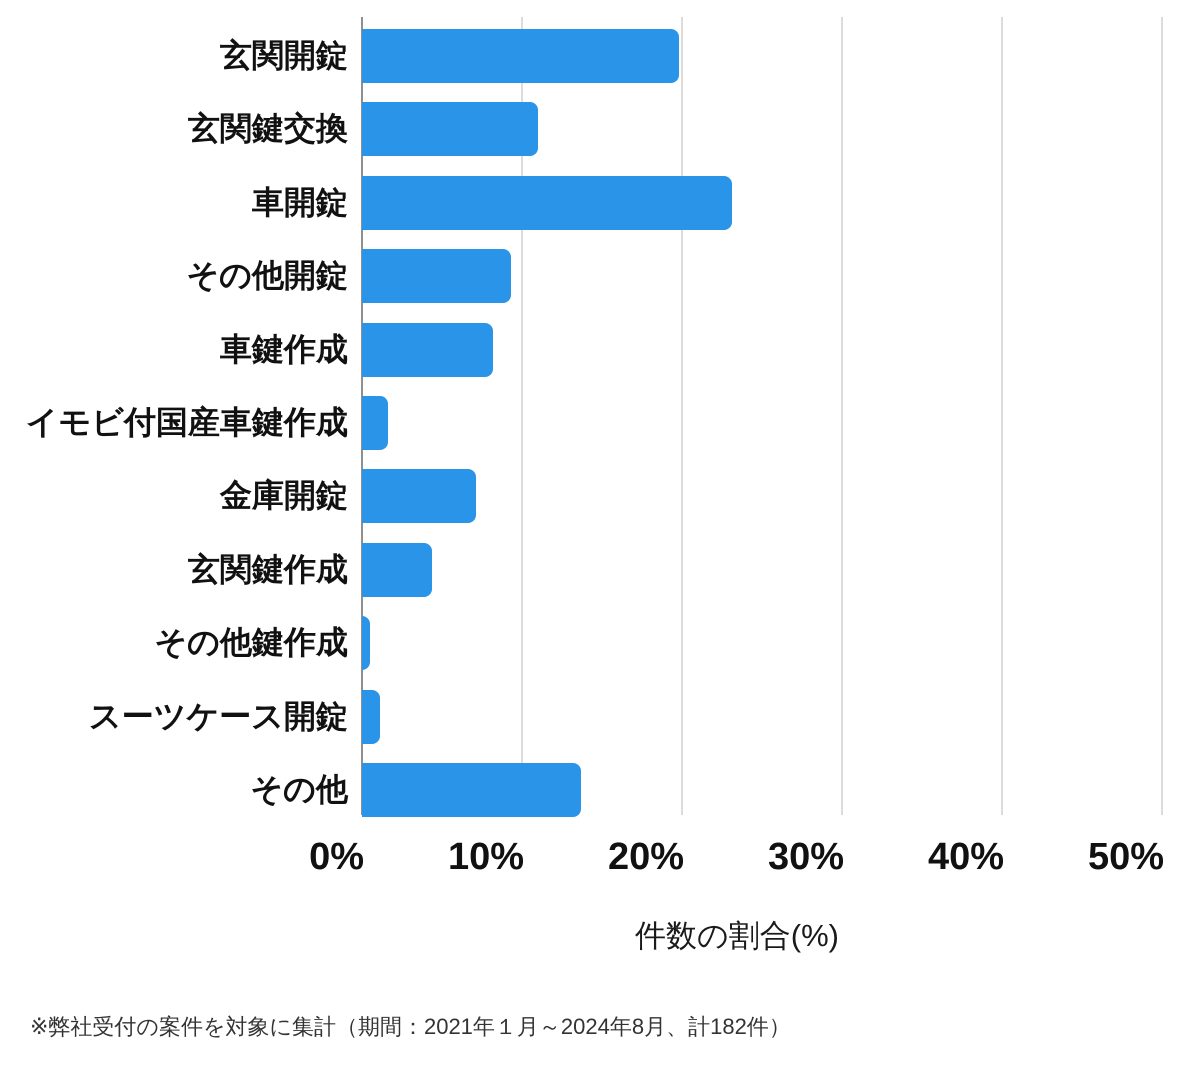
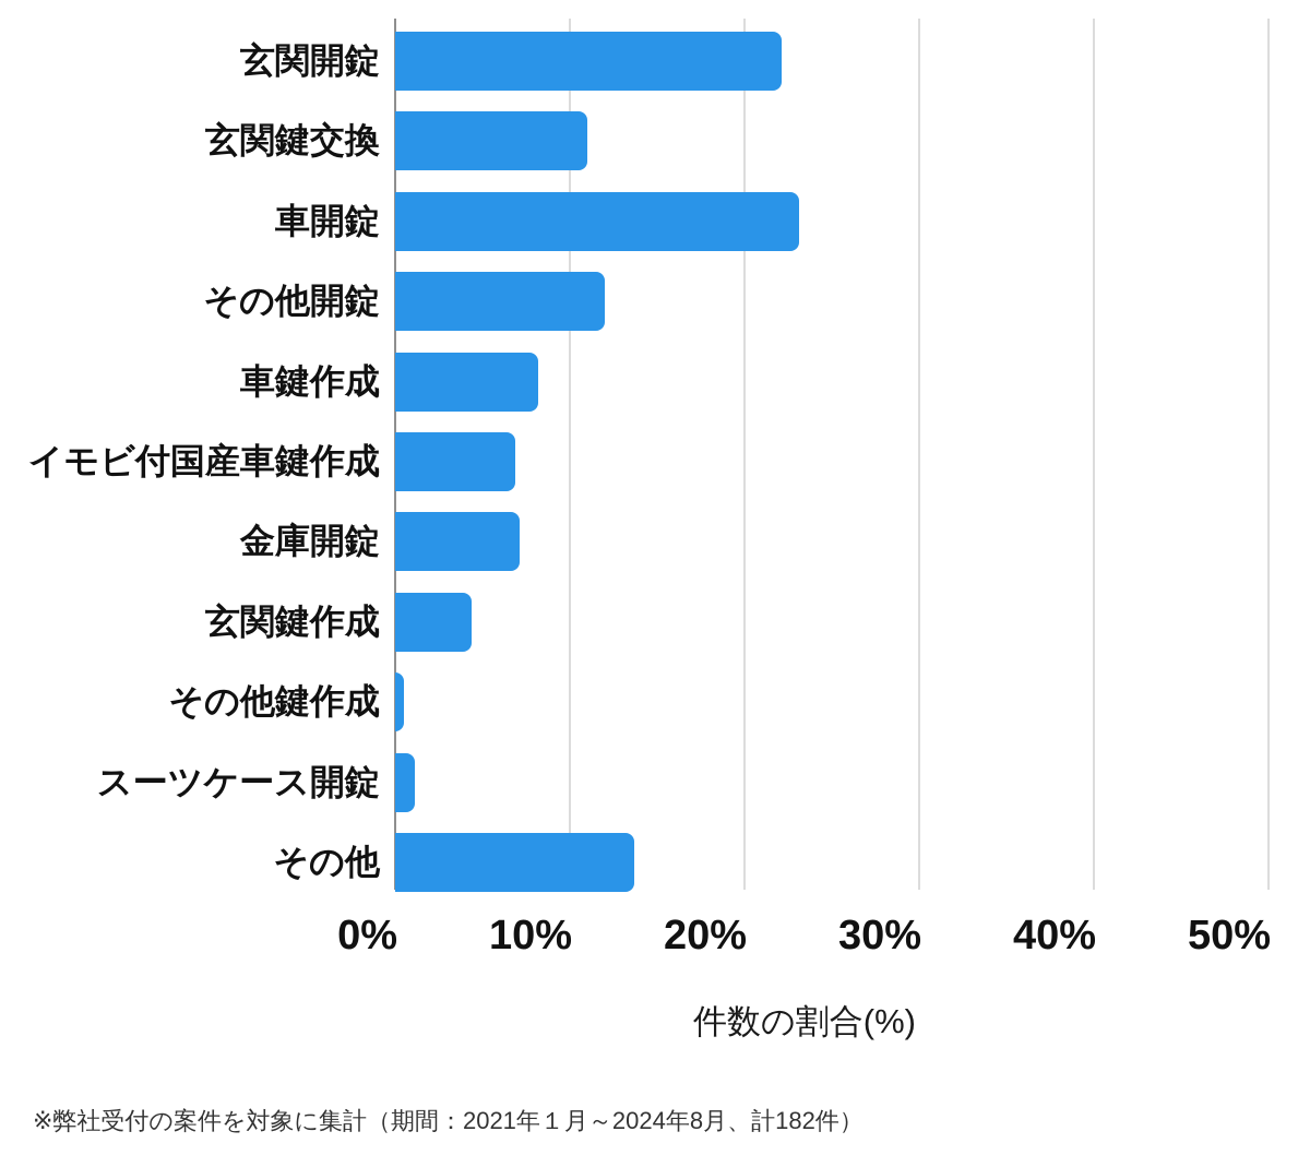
玄関開錠: 19.8% -> 22.1%
その他開錠: 9.3% -> 12.0%
イモビ付国産車鍵作成: 1.6% -> 6.9%
